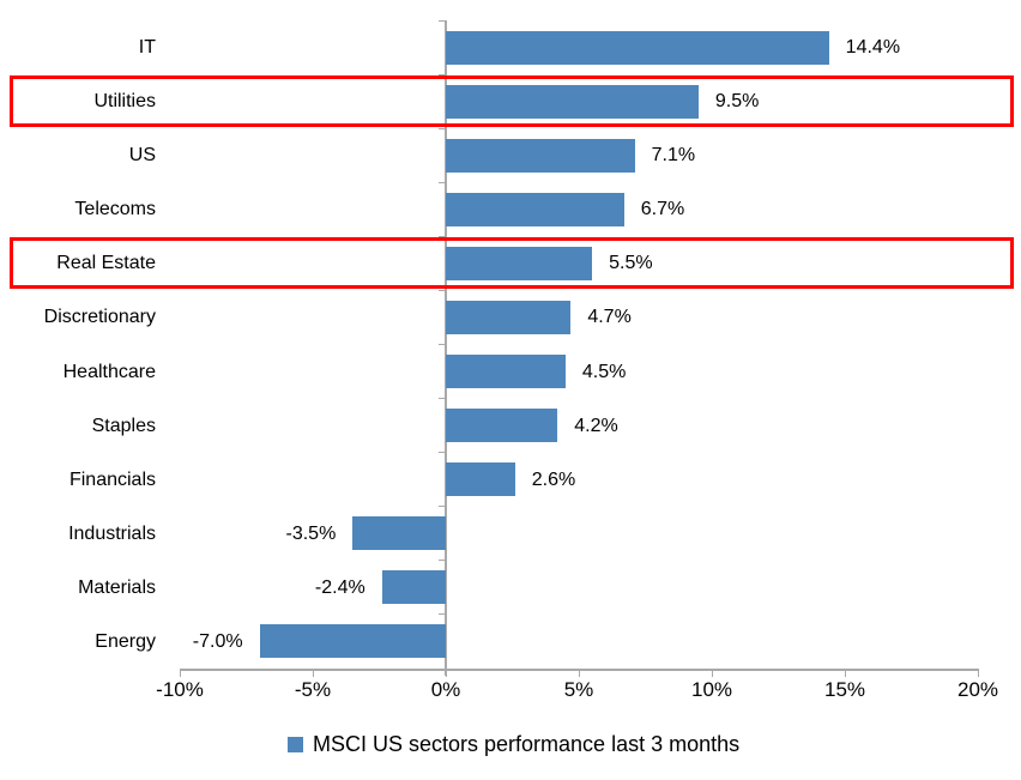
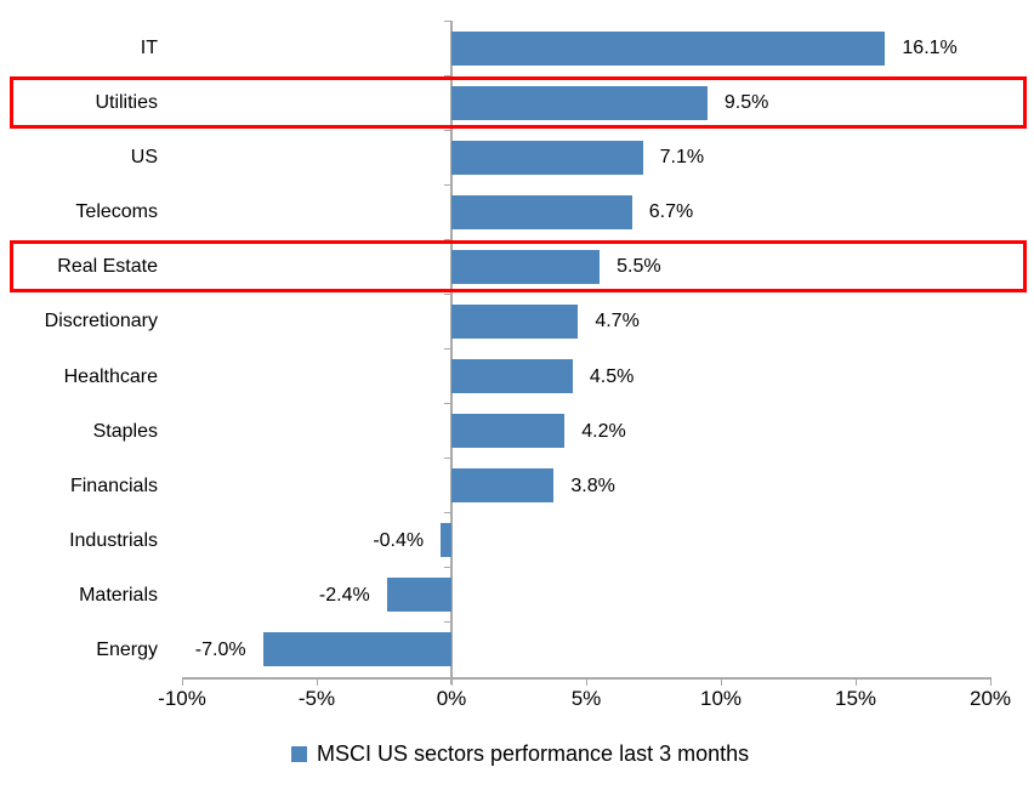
IT: 14.4% -> 16.1%
Financials: 2.6% -> 3.8%
Industrials: -3.5% -> -0.4%
